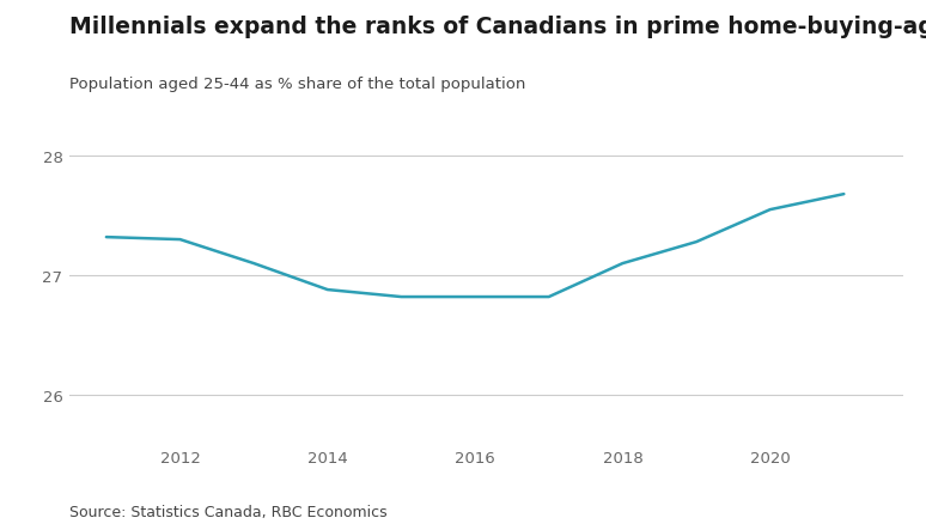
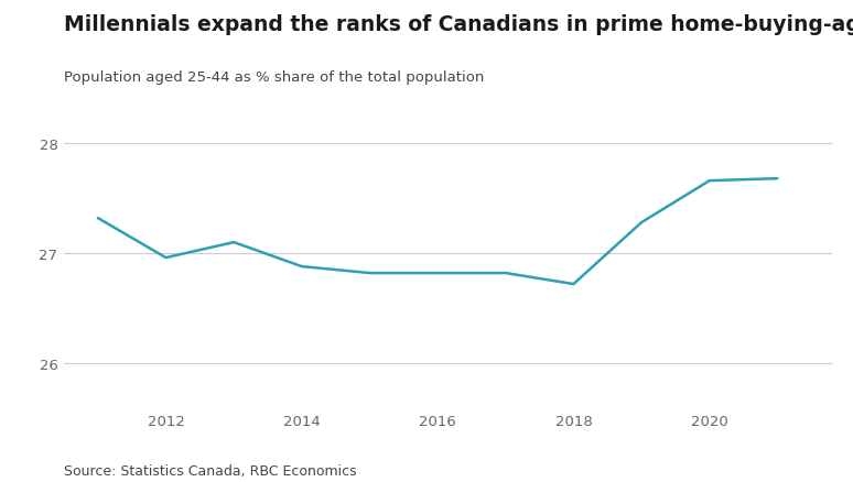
2012: 27.30 -> 26.96
2018: 27.10 -> 26.72
2020: 27.55 -> 27.66
